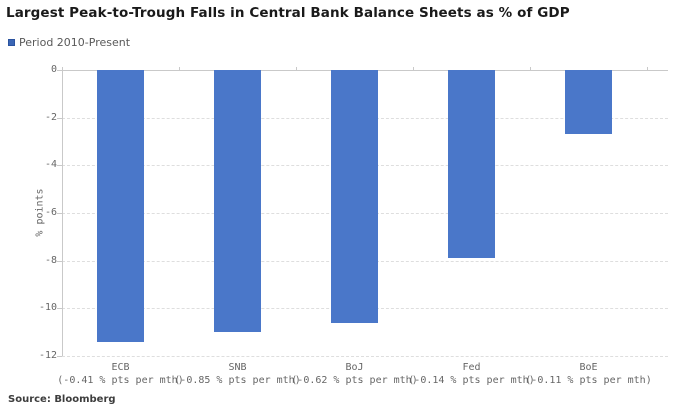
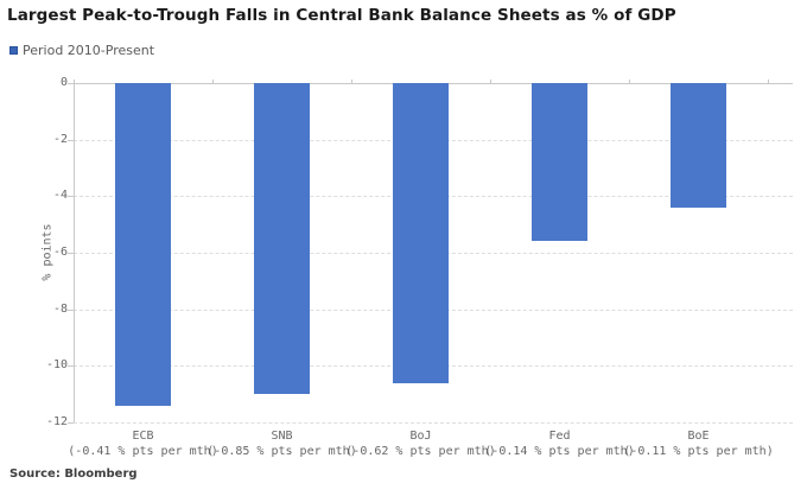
Fed: -7.9 -> -5.6
BoE: -2.7 -> -4.4
